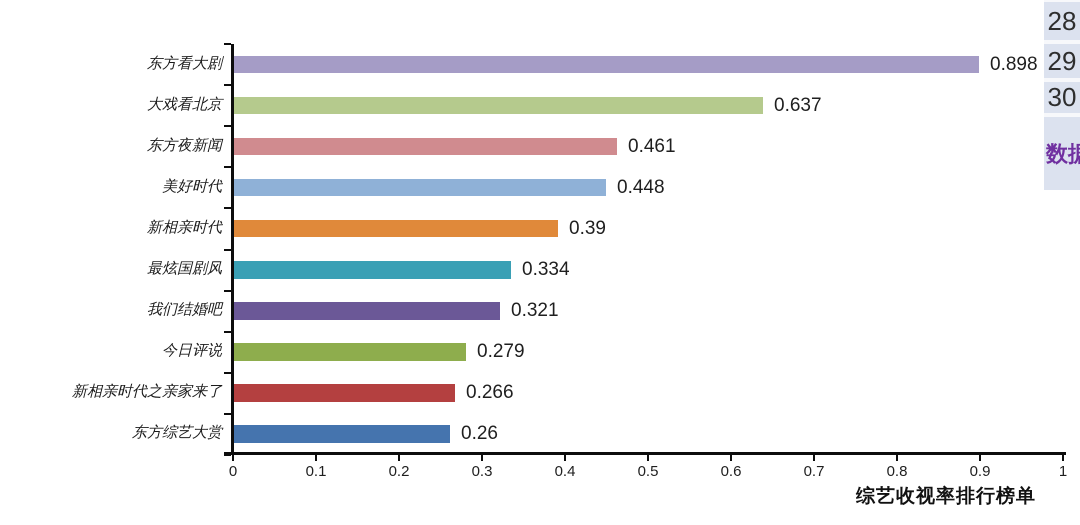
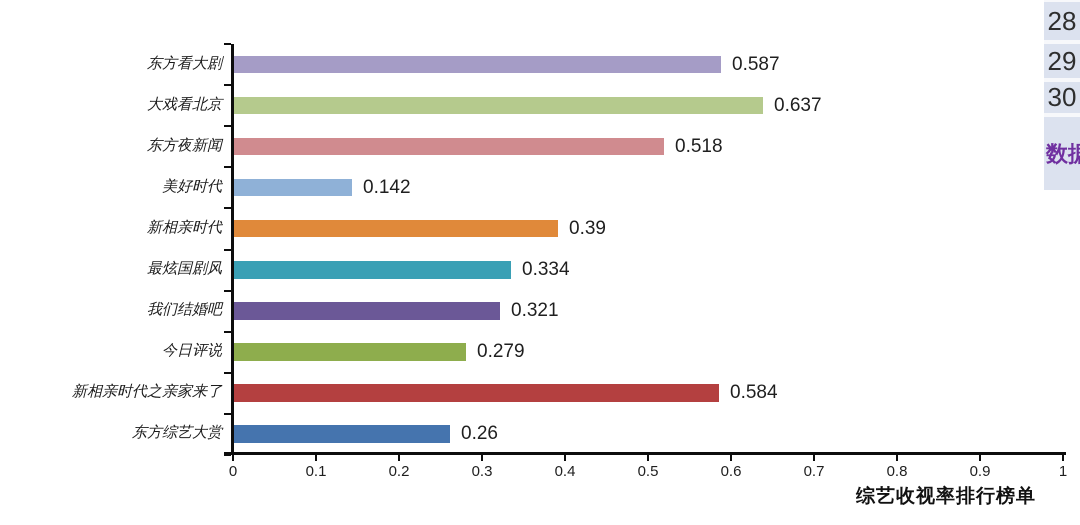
东方看大剧: 0.898 -> 0.587
东方夜新闻: 0.461 -> 0.518
美好时代: 0.448 -> 0.142
新相亲时代之亲家来了: 0.266 -> 0.584
